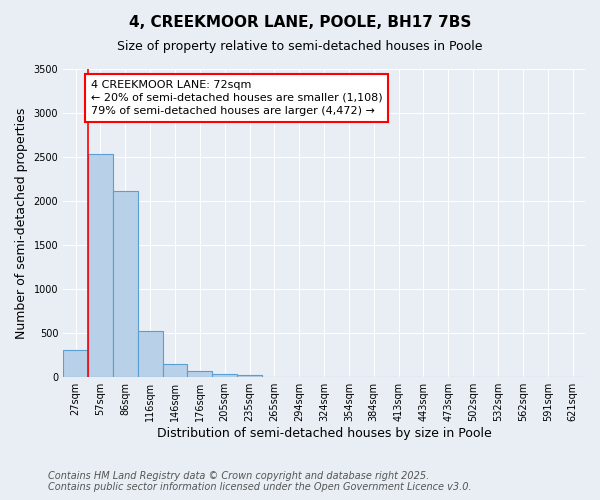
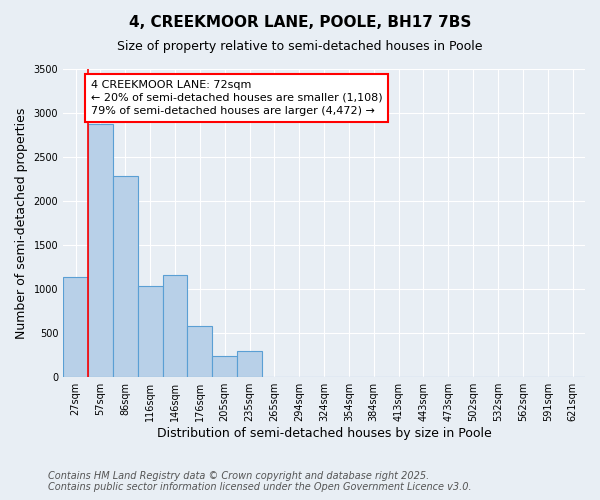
27sqm: 310 -> 1140
57sqm: 2540 -> 2880
86sqm: 2120 -> 2280
116sqm: 520 -> 1040
146sqm: 150 -> 1160
176sqm: 80 -> 580
205sqm: 40 -> 240
235sqm: 30 -> 300
